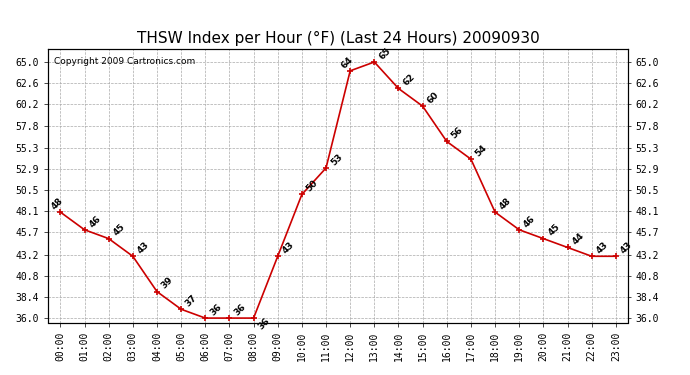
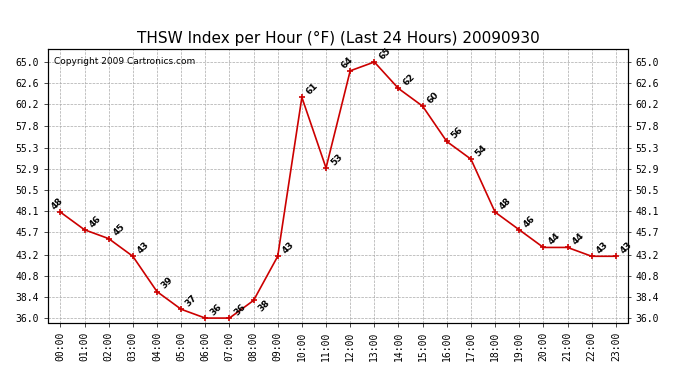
08:00: 36 -> 38
10:00: 50 -> 61
20:00: 45 -> 44
